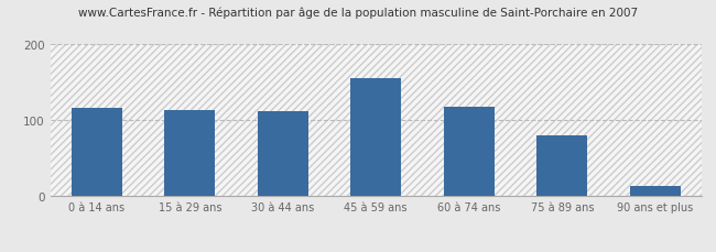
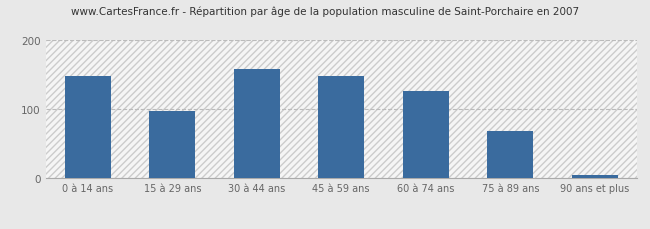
0 à 14 ans: 116 -> 148
15 à 29 ans: 114 -> 97
30 à 44 ans: 112 -> 158
45 à 59 ans: 156 -> 148
60 à 74 ans: 118 -> 127
75 à 89 ans: 80 -> 68
90 ans et plus: 14 -> 5
